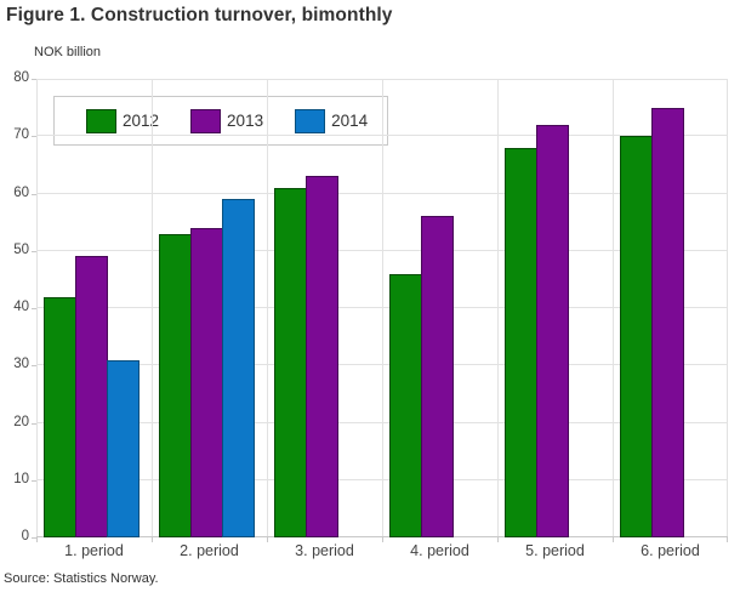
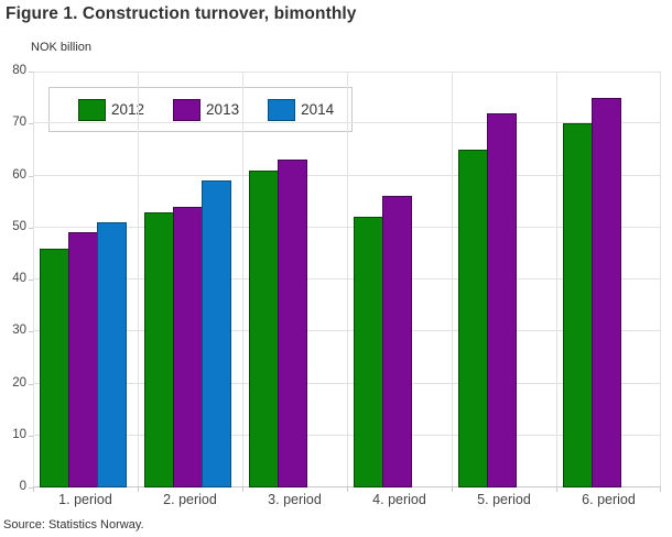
2012/1. period: 42 -> 46
2014/1. period: 31 -> 51
2012/4. period: 46 -> 52
2012/5. period: 68 -> 65
